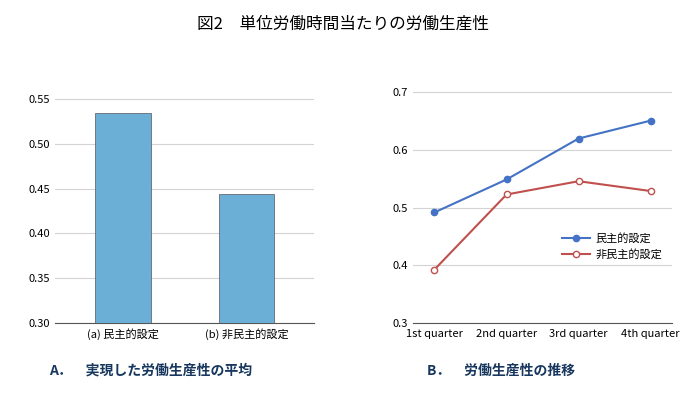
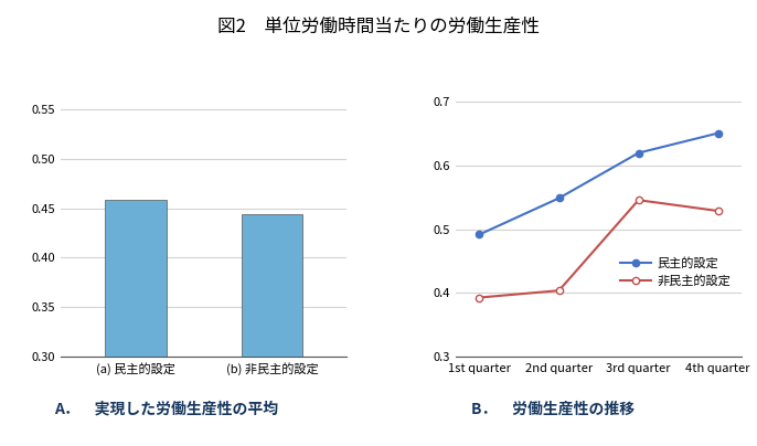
(a) 民主的設定: 0.534 -> 0.458
非民主的設定/2nd quarter: 0.523 -> 0.404
